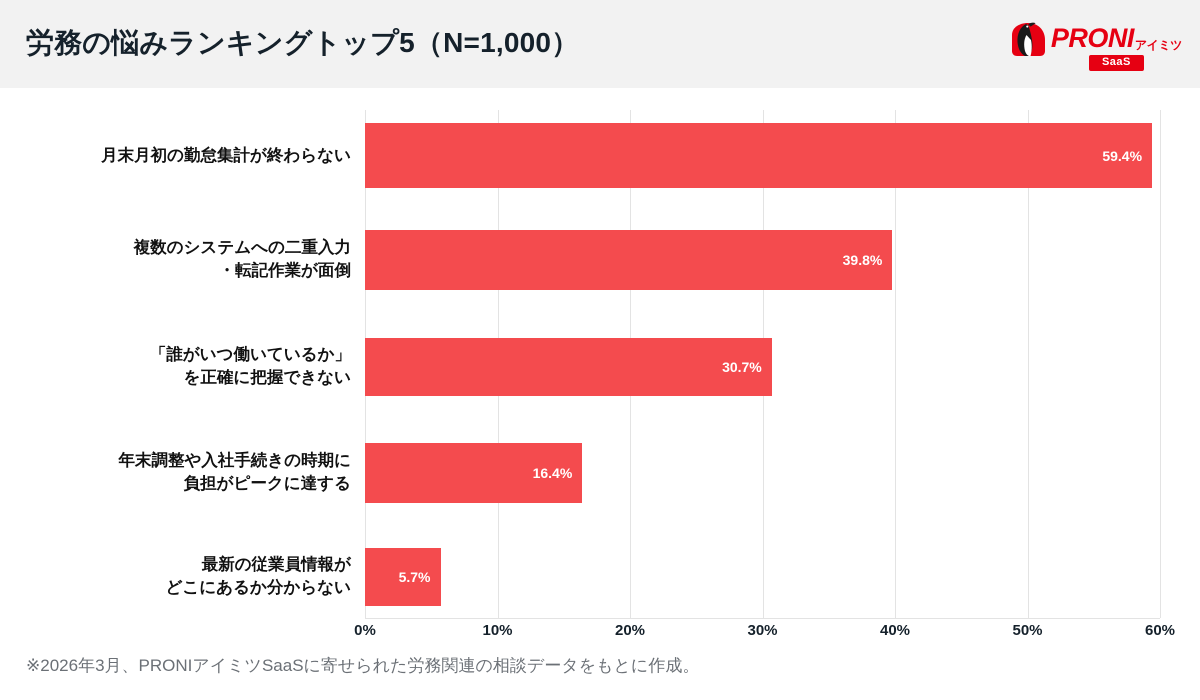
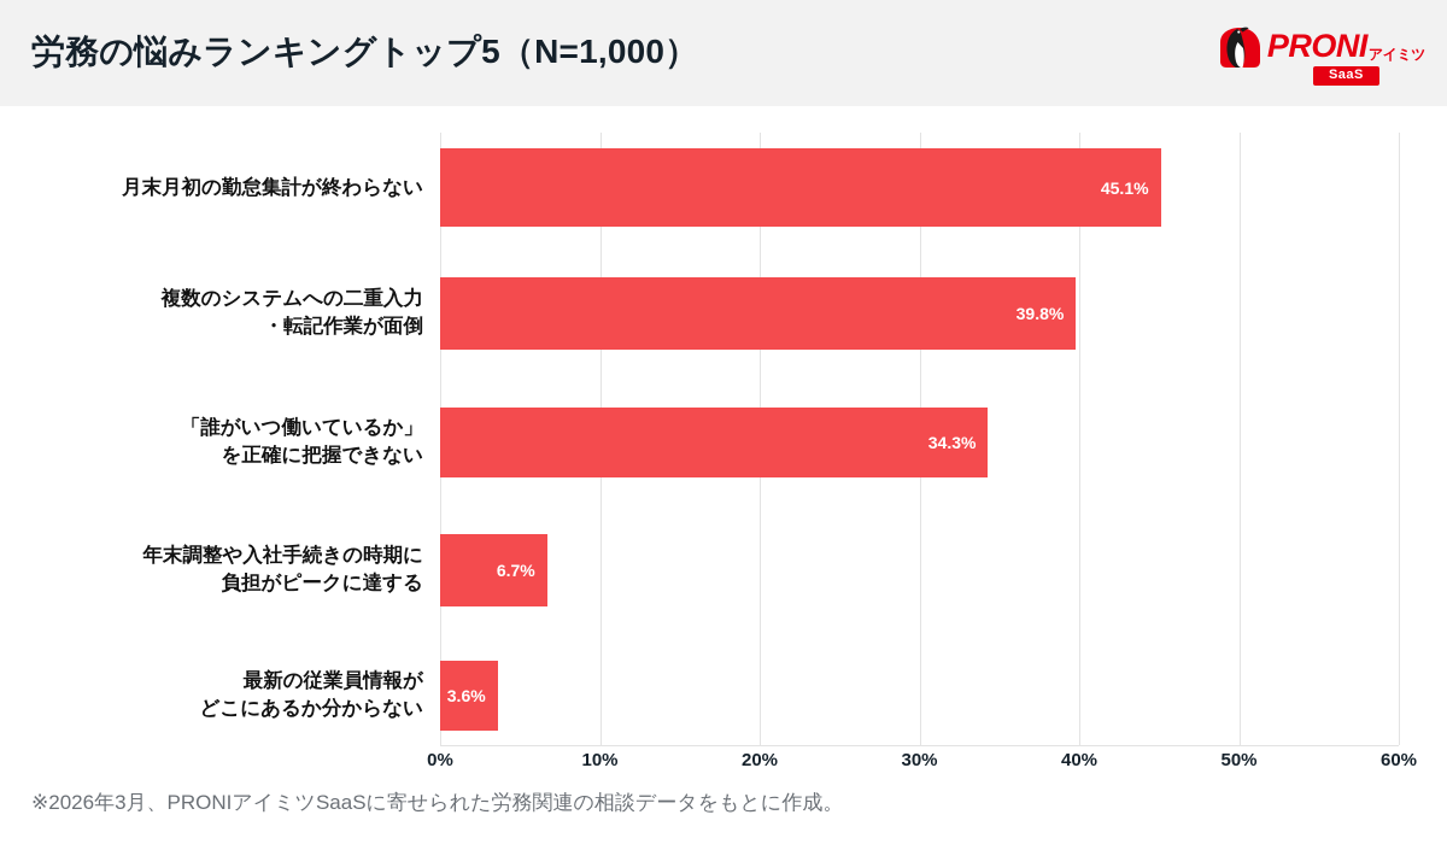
月末月初の勤怠集計が終わらない: 59.4% -> 45.1%
「誰がいつ働いているか」 を正確に把握できない: 30.7% -> 34.3%
年末調整や入社手続きの時期に 負担がピークに達する: 16.4% -> 6.7%
最新の従業員情報が どこにあるか分からない: 5.7% -> 3.6%
